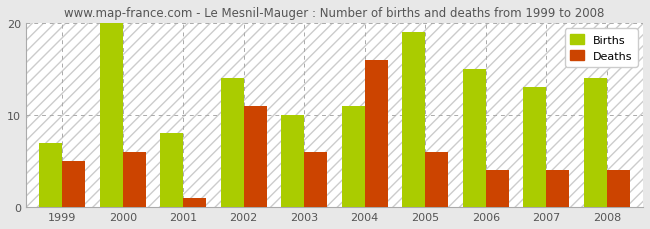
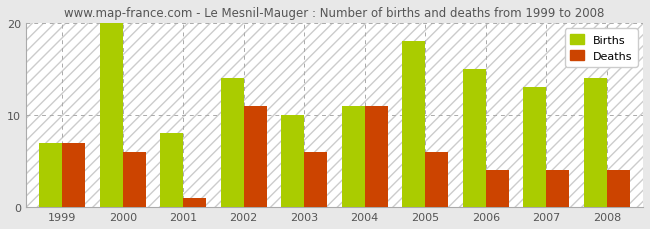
Deaths/1999: 5 -> 7
Deaths/2004: 16 -> 11
Births/2005: 19 -> 18
